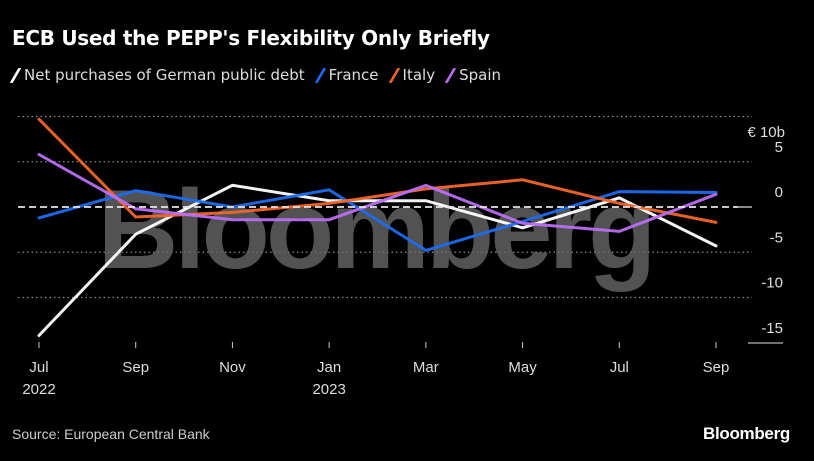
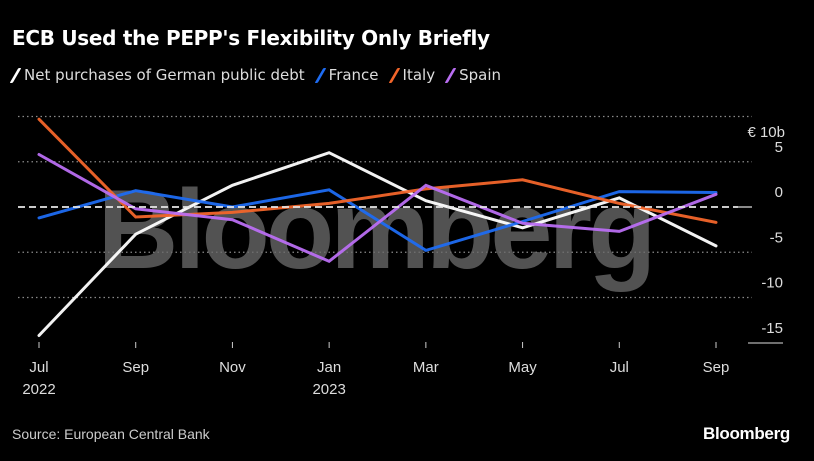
Net purchases of German public debt/Jan 2023: 1 -> 6
Spain/Jan 2023: -1 -> -6
